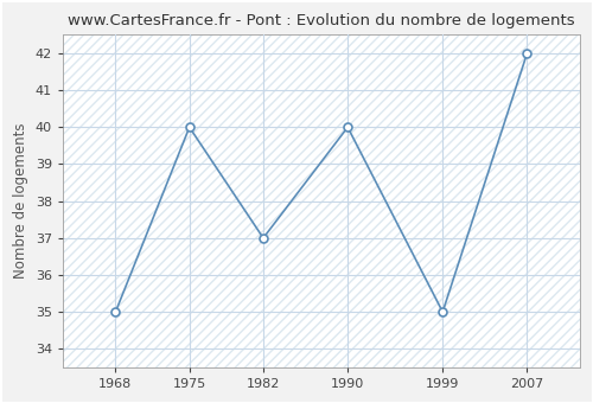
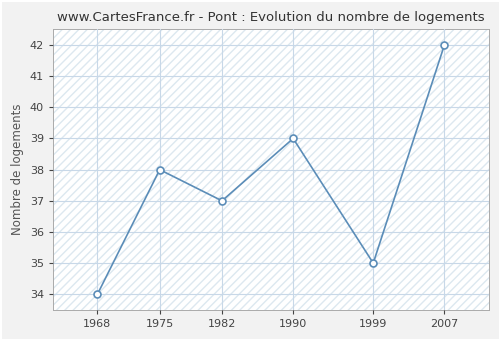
1968: 35 -> 34
1975: 40 -> 38
1990: 40 -> 39
